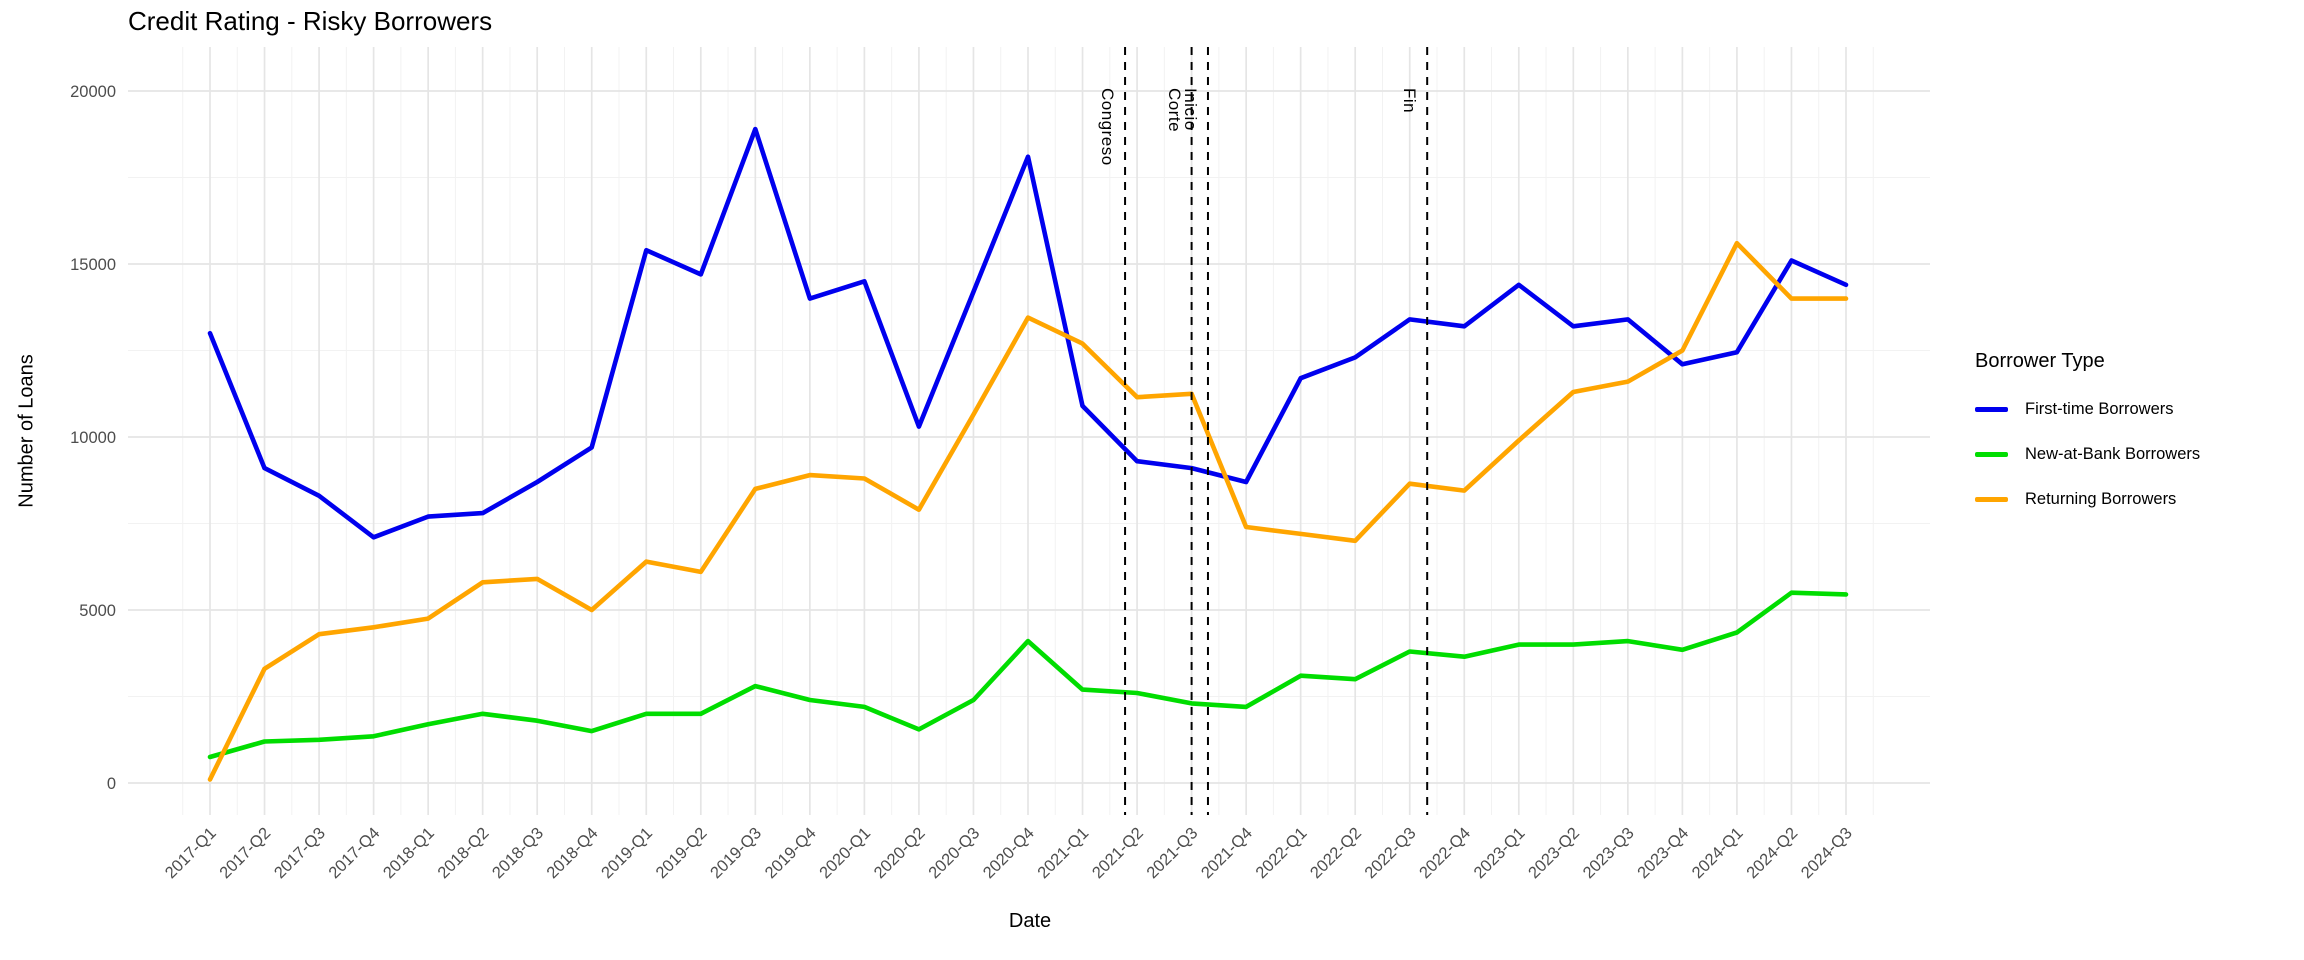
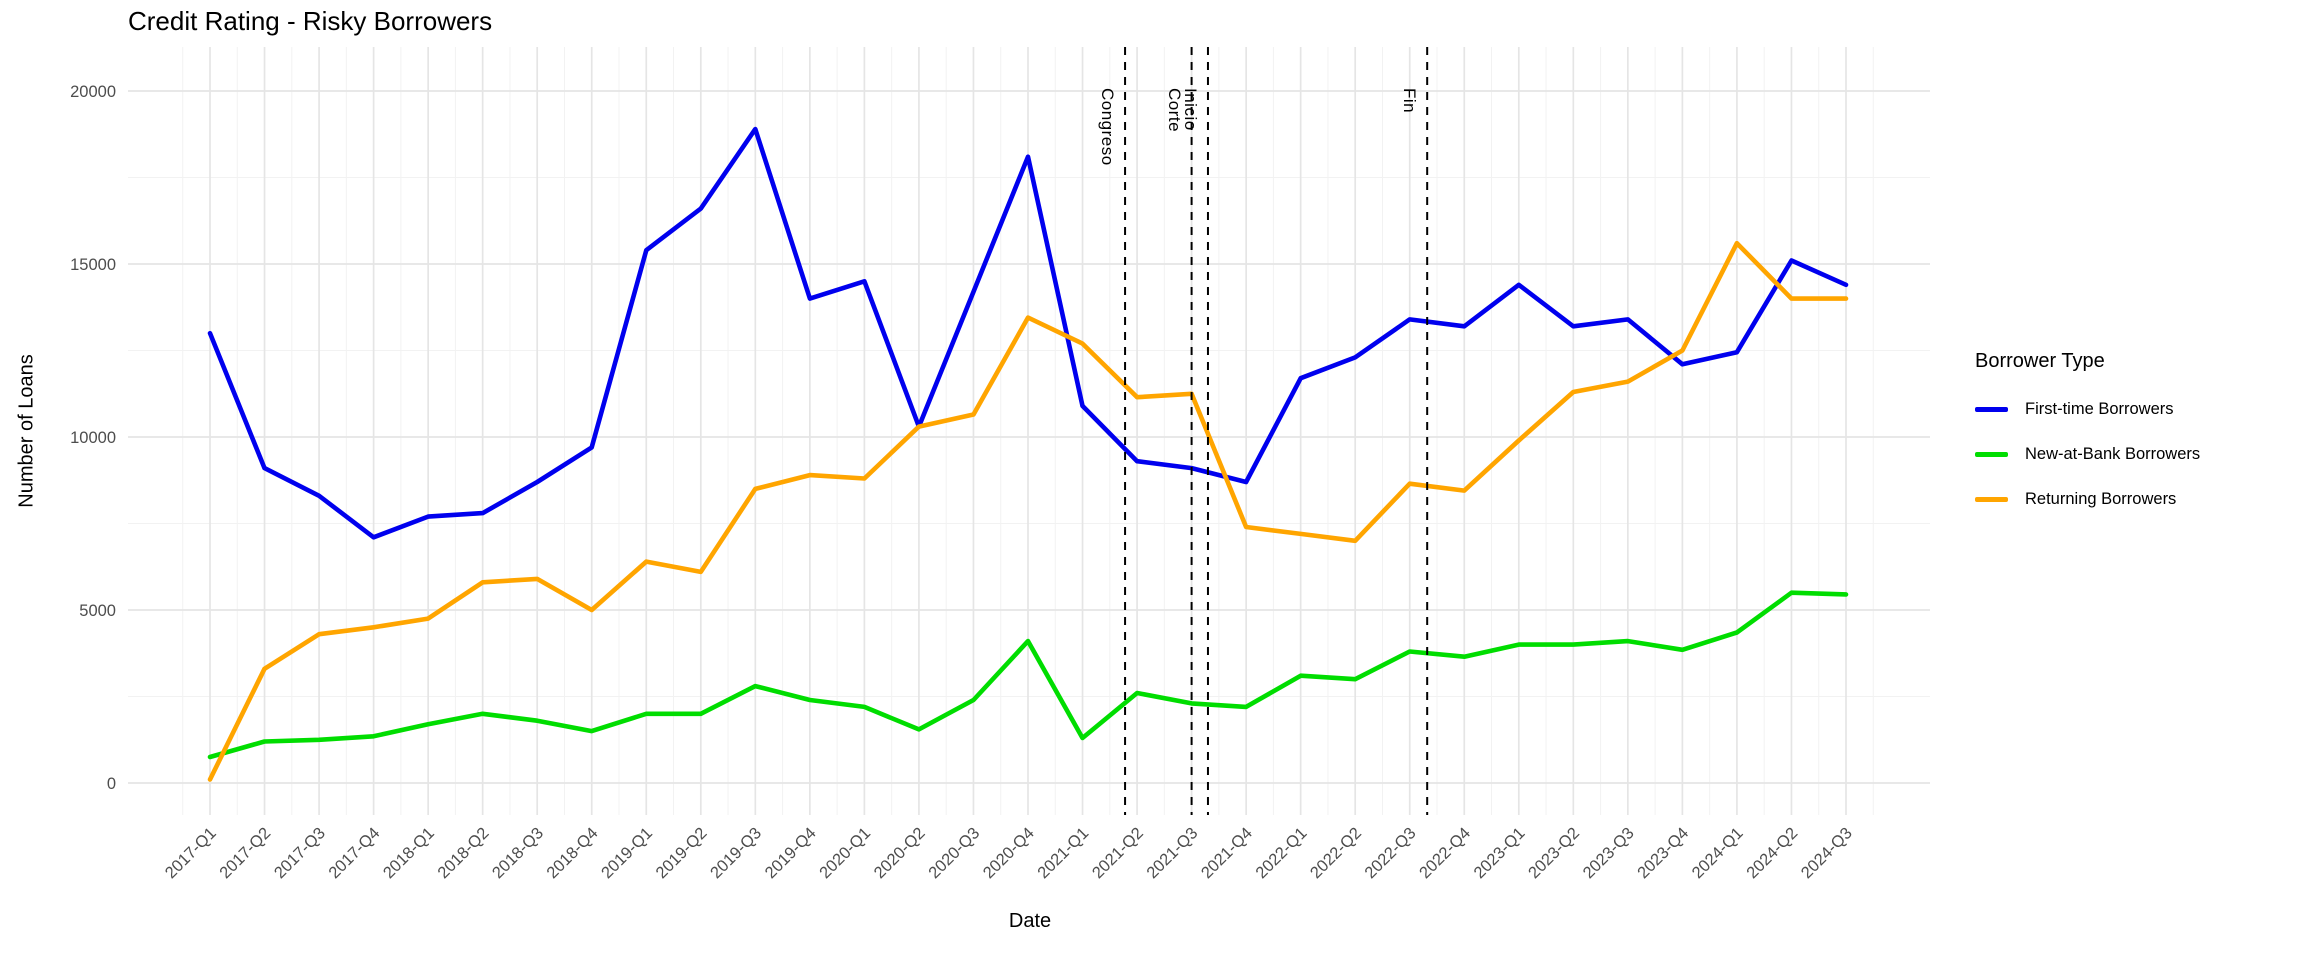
First-time Borrowers/2019-Q2: 14700 -> 16600
Returning Borrowers/2020-Q2: 7900 -> 10300
New-at-Bank Borrowers/2021-Q1: 2700 -> 1300
